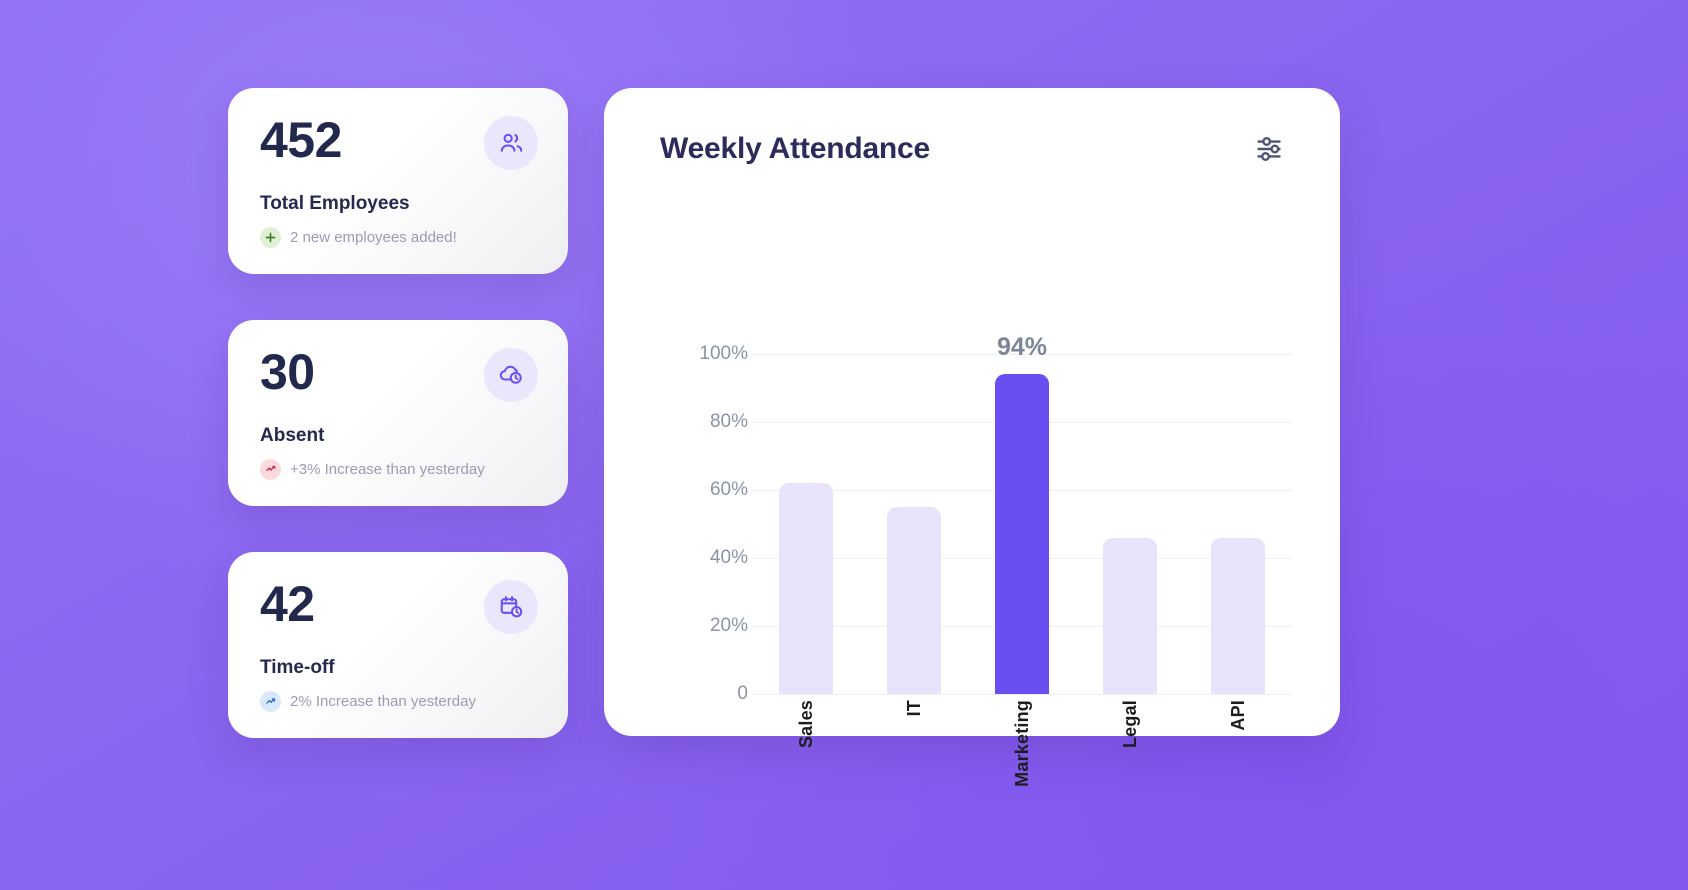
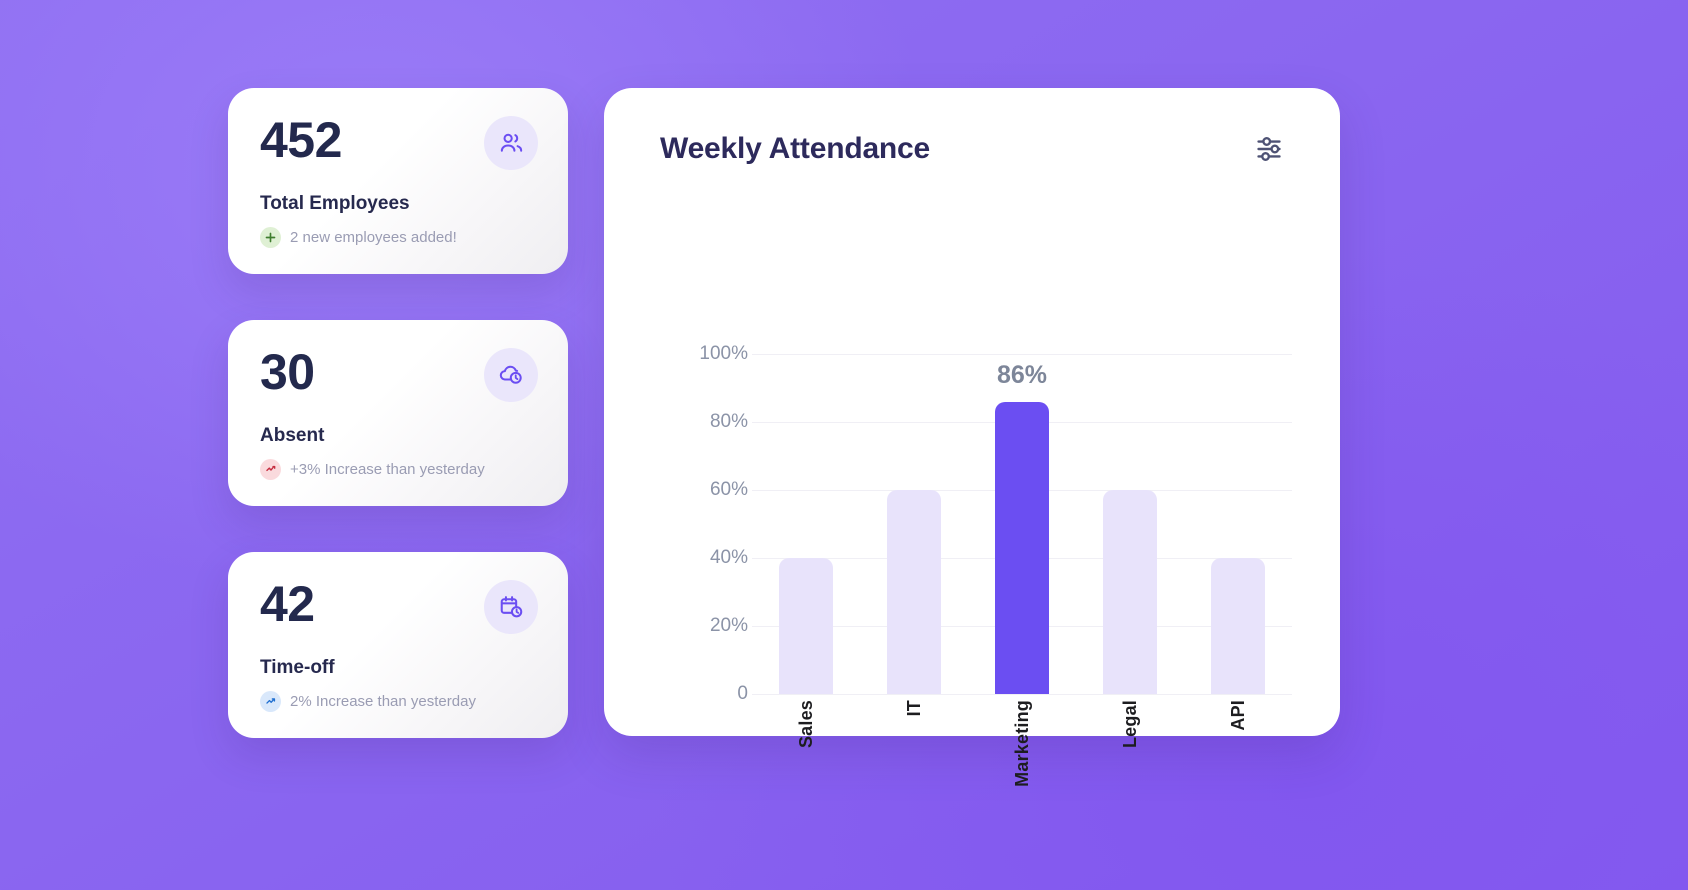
Sales: 62% -> 40%
IT: 55% -> 60%
Marketing: 94% -> 86%
Legal: 46% -> 60%
API: 46% -> 40%
